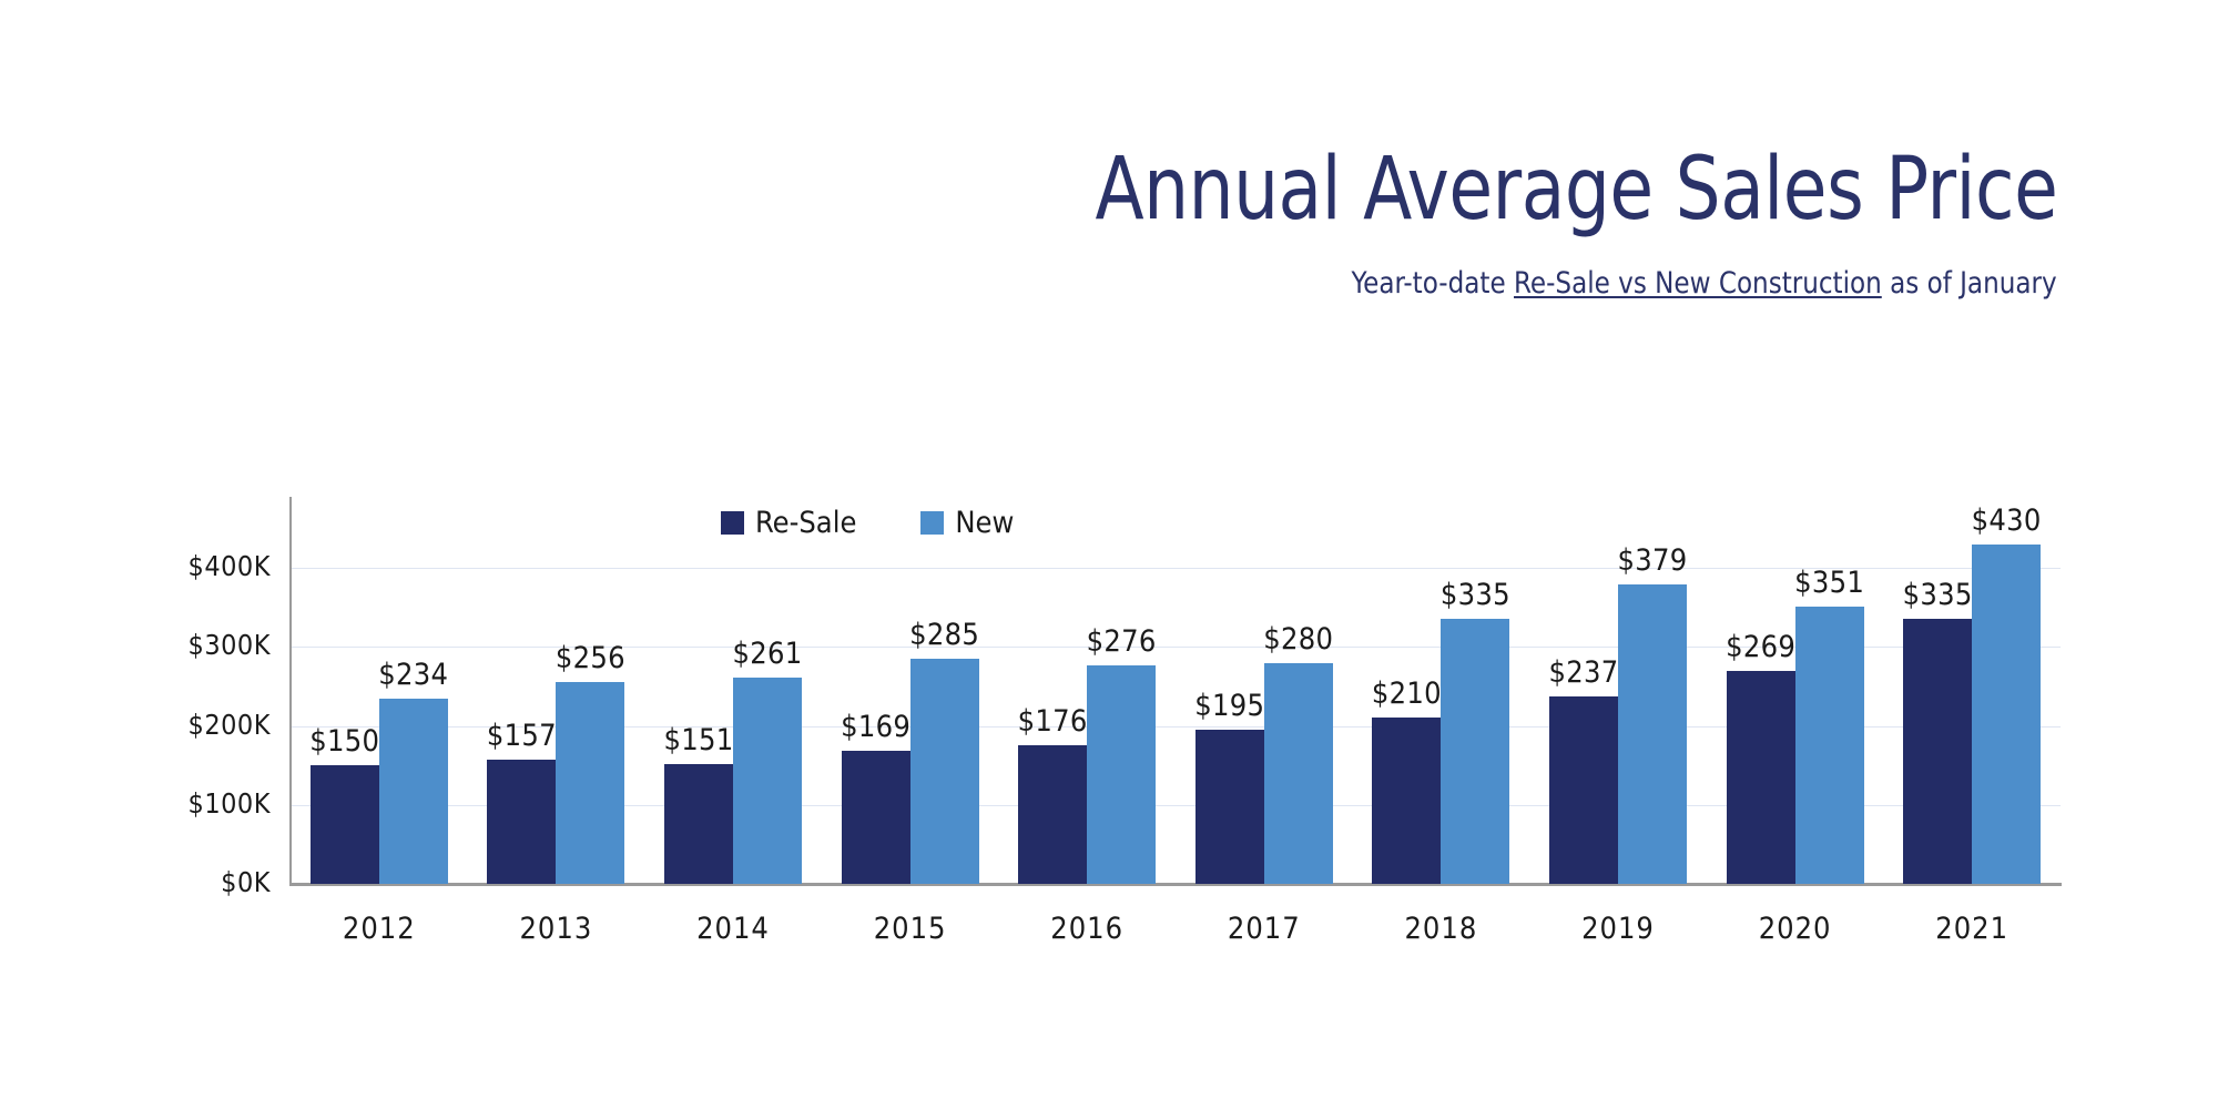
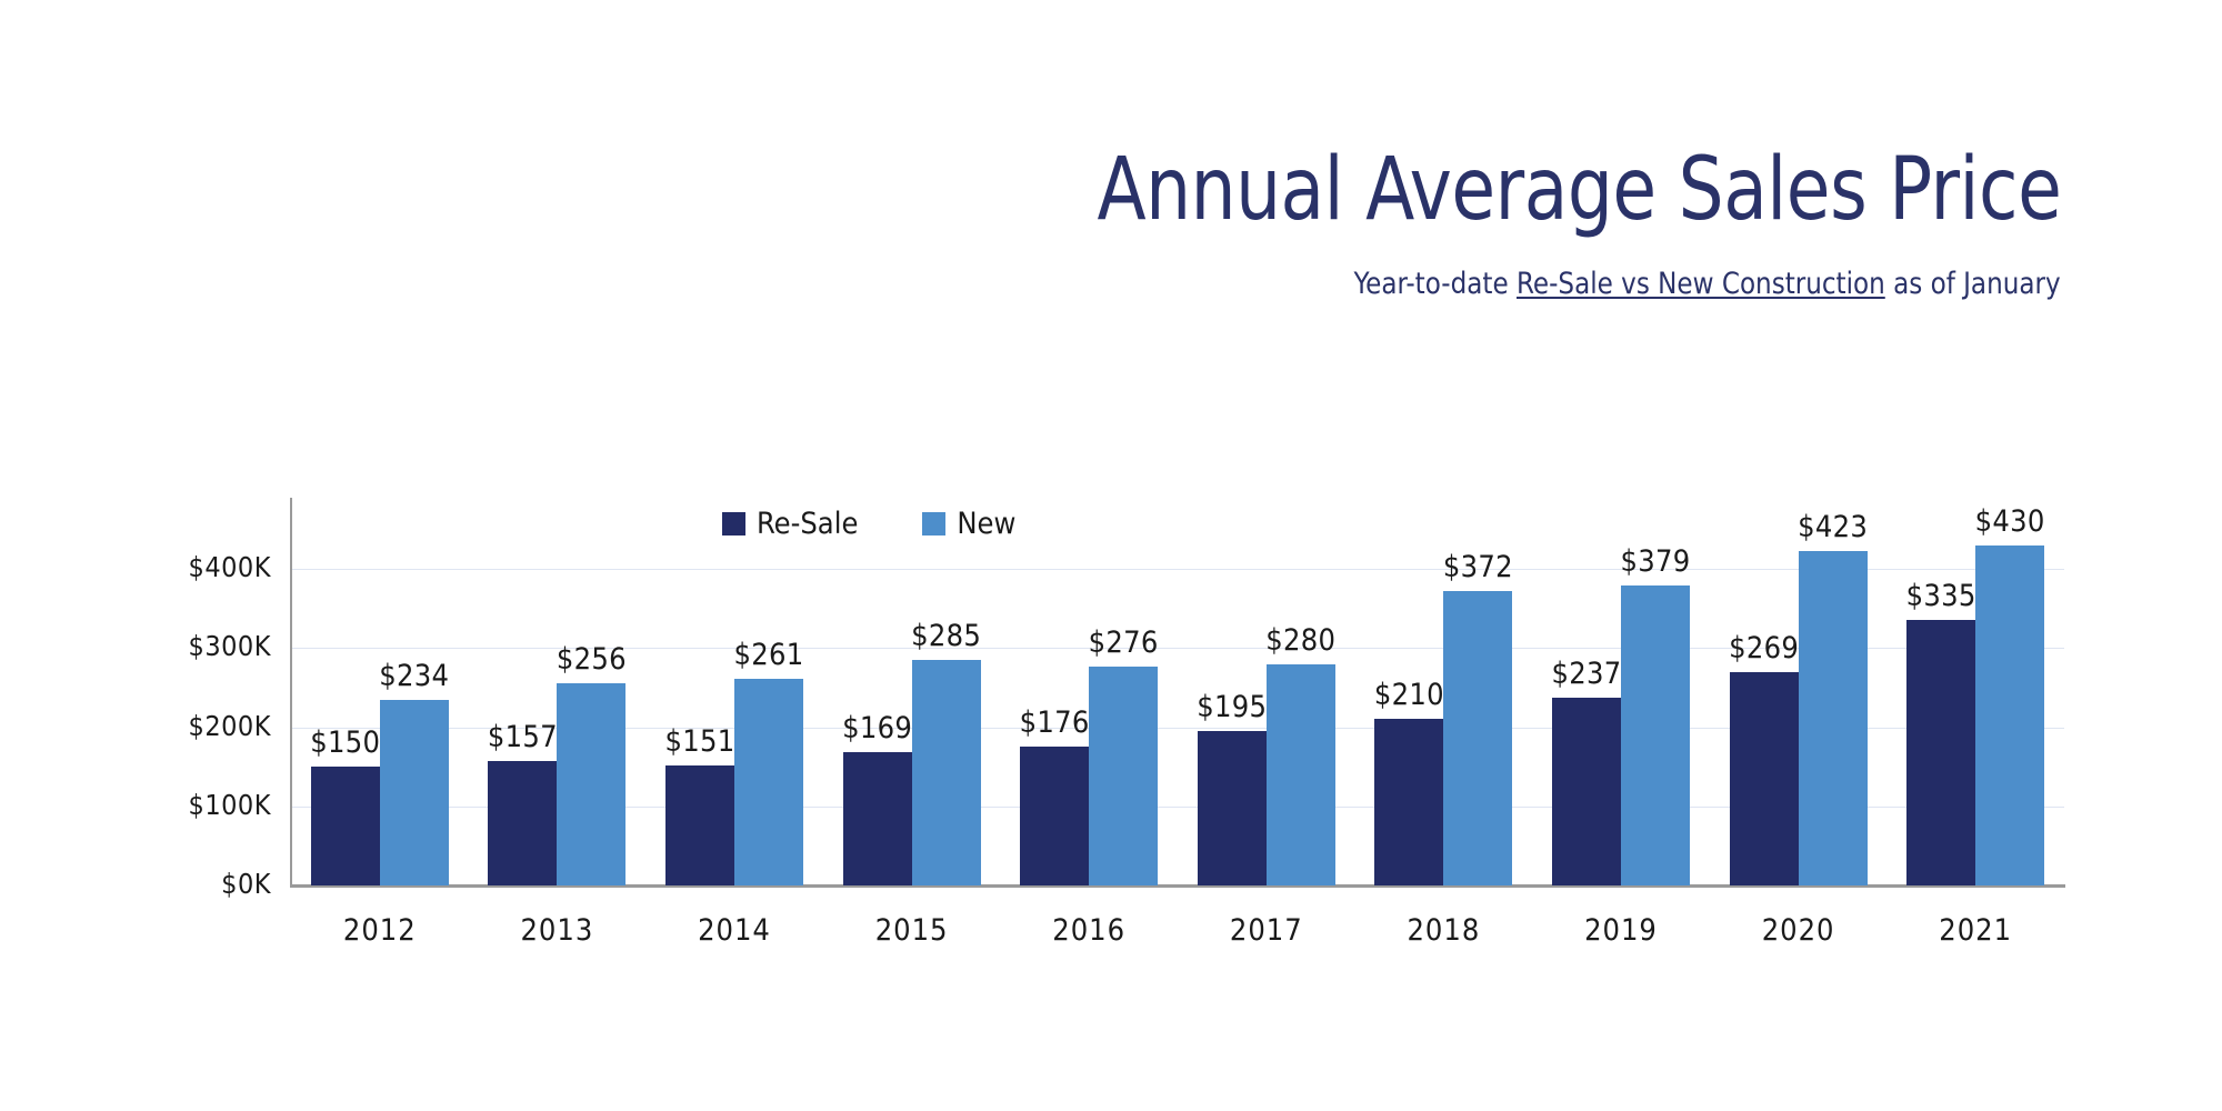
New/2018: $335 -> $372
New/2020: $351 -> $423
